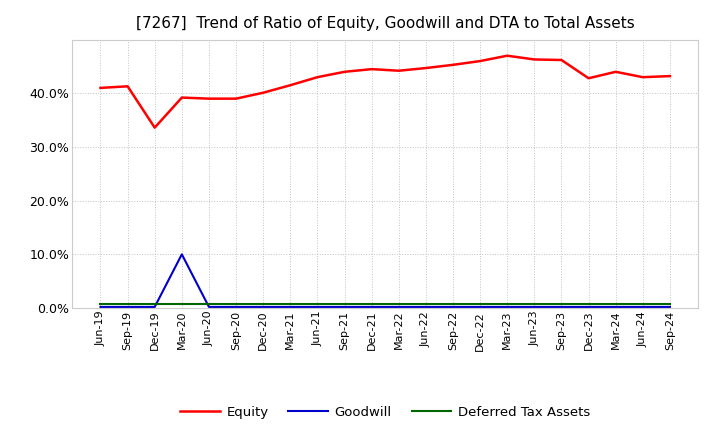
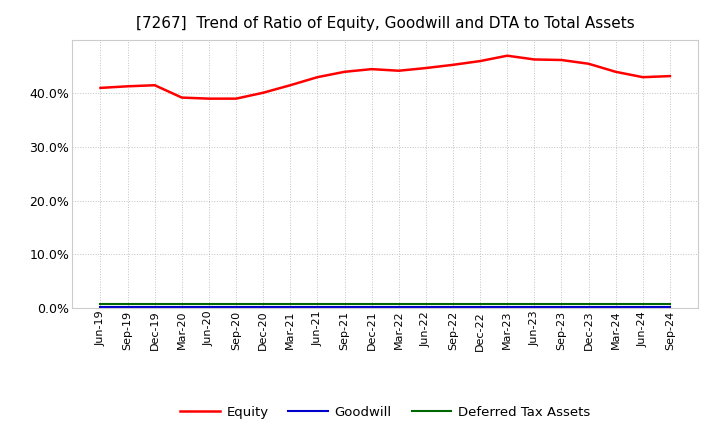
Equity/Dec-19: 33.6% -> 41.5%
Goodwill/Mar-20: 10.0% -> 0.2%
Equity/Dec-23: 42.8% -> 45.5%
